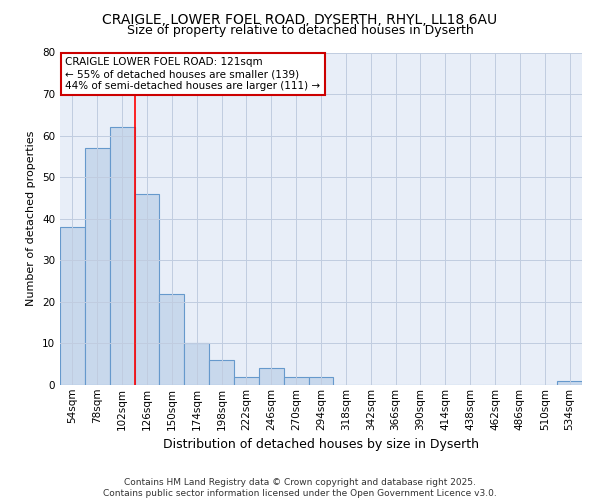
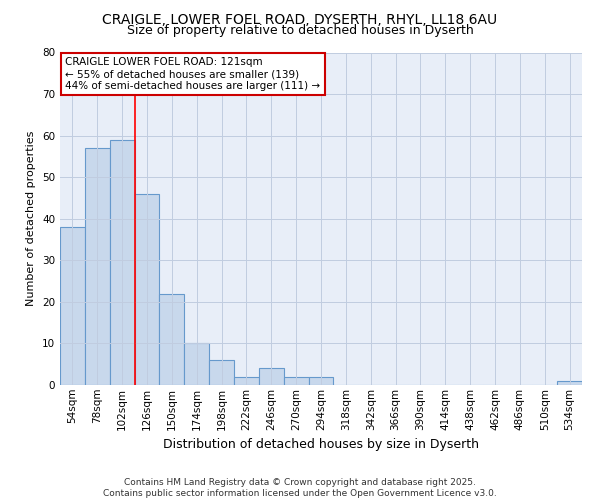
102sqm: 62 -> 59
